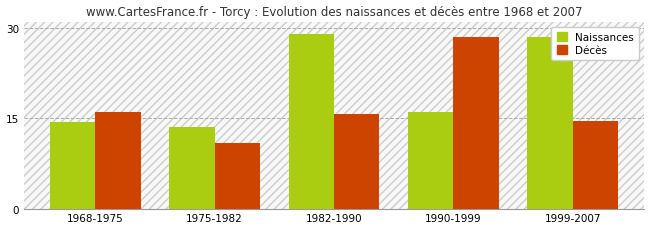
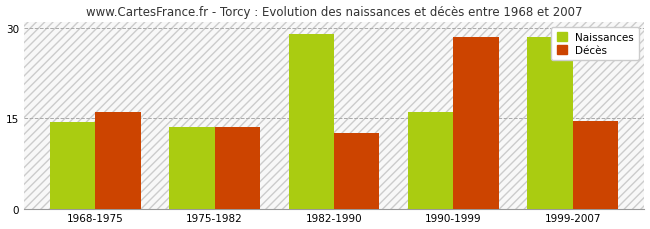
Décès/1975-1982: 10.8 -> 13.5
Décès/1982-1990: 15.6 -> 12.5
